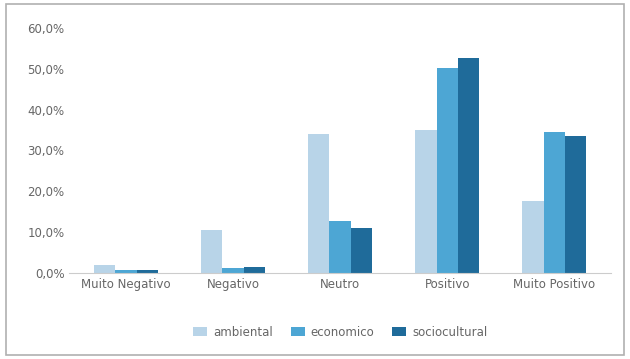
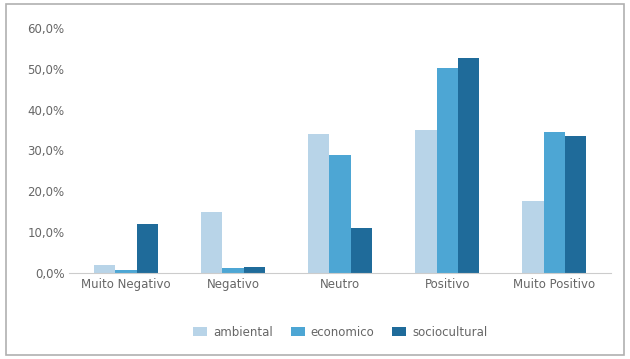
sociocultural/Muito Negativo: 0,7% -> 12,0%
ambiental/Negativo: 10,5% -> 15,0%
economico/Neutro: 12,7% -> 29,0%
